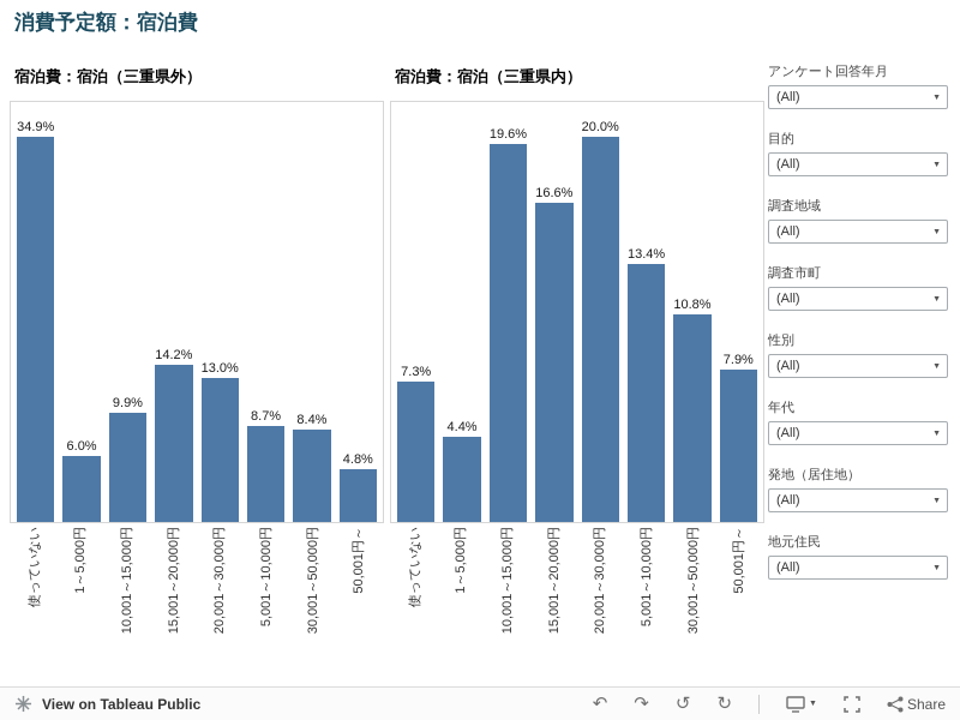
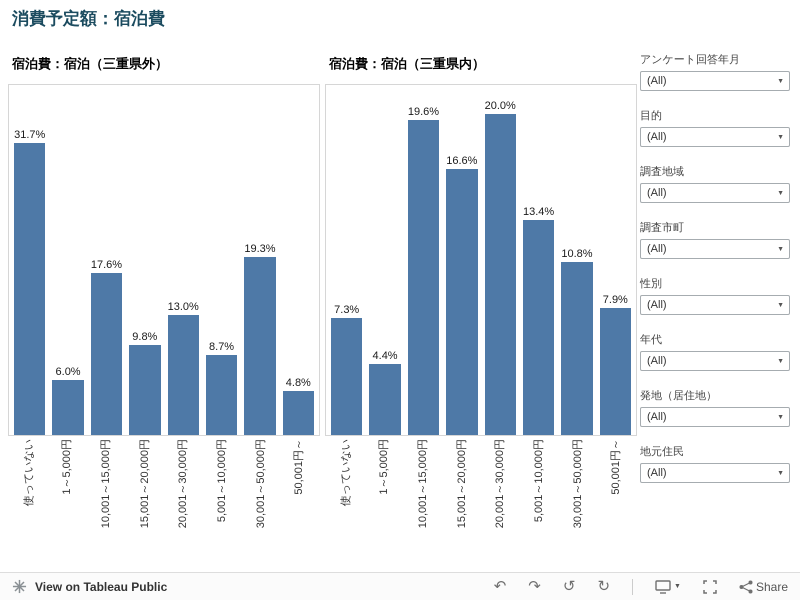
宿泊費：宿泊（三重県外）/使っていない: 34.9% -> 31.7%
宿泊費：宿泊（三重県外）/10,001～15,000円: 9.9% -> 17.6%
宿泊費：宿泊（三重県外）/15,001～20,000円: 14.2% -> 9.8%
宿泊費：宿泊（三重県外）/30,001～50,000円: 8.4% -> 19.3%
